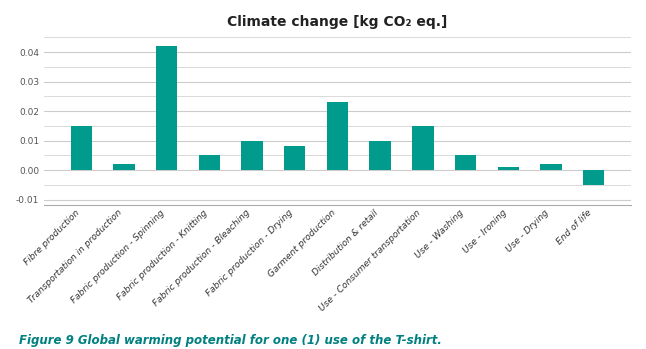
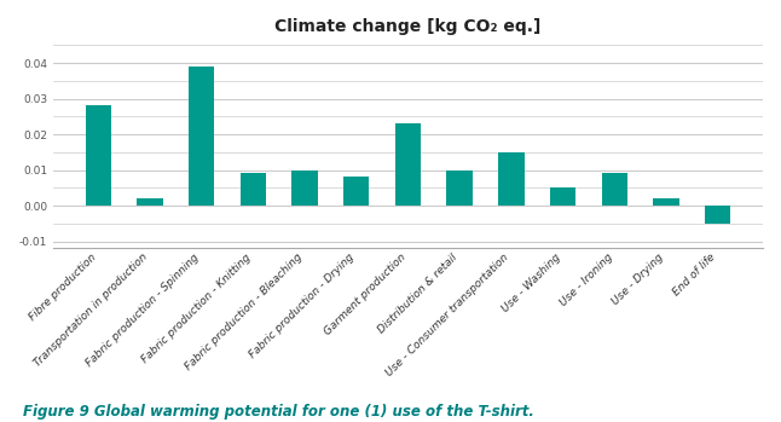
Fibre production: 0.015 -> 0.028
Fabric production - Spinning: 0.042 -> 0.039
Fabric production - Knitting: 0.005 -> 0.009
Use - Ironing: 0.001 -> 0.009
